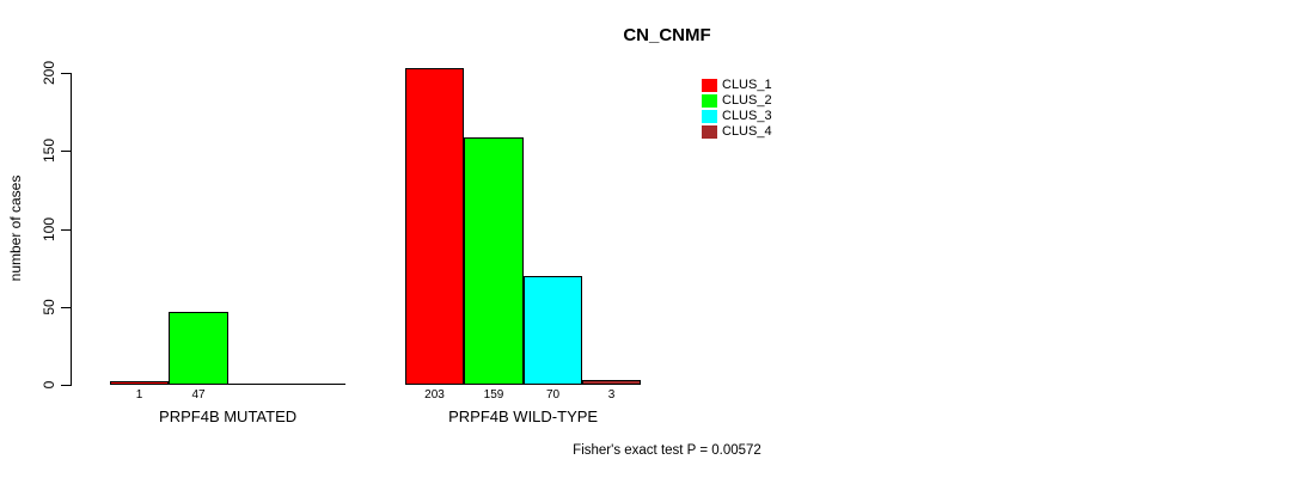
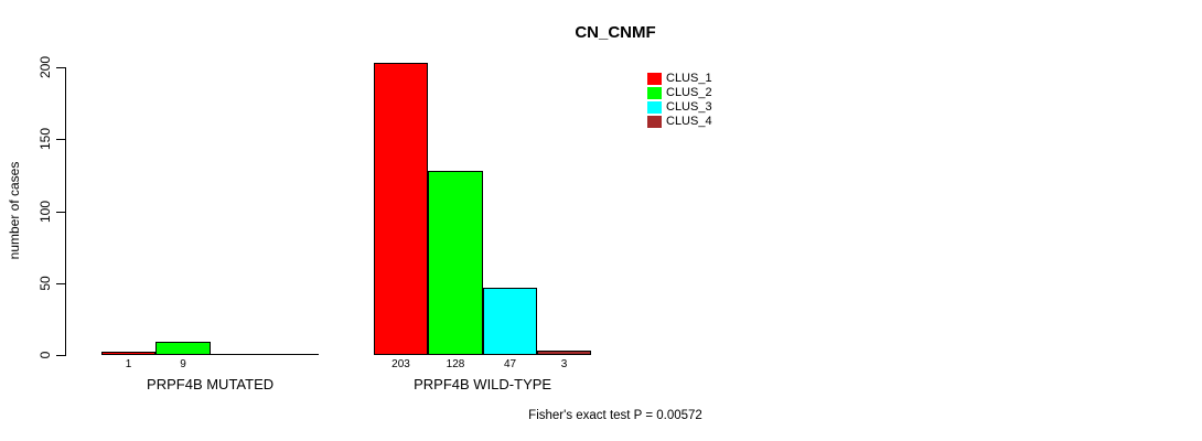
CLUS_2/PRPF4B MUTATED: 47 -> 9
CLUS_2/PRPF4B WILD-TYPE: 159 -> 128
CLUS_3/PRPF4B WILD-TYPE: 70 -> 47
